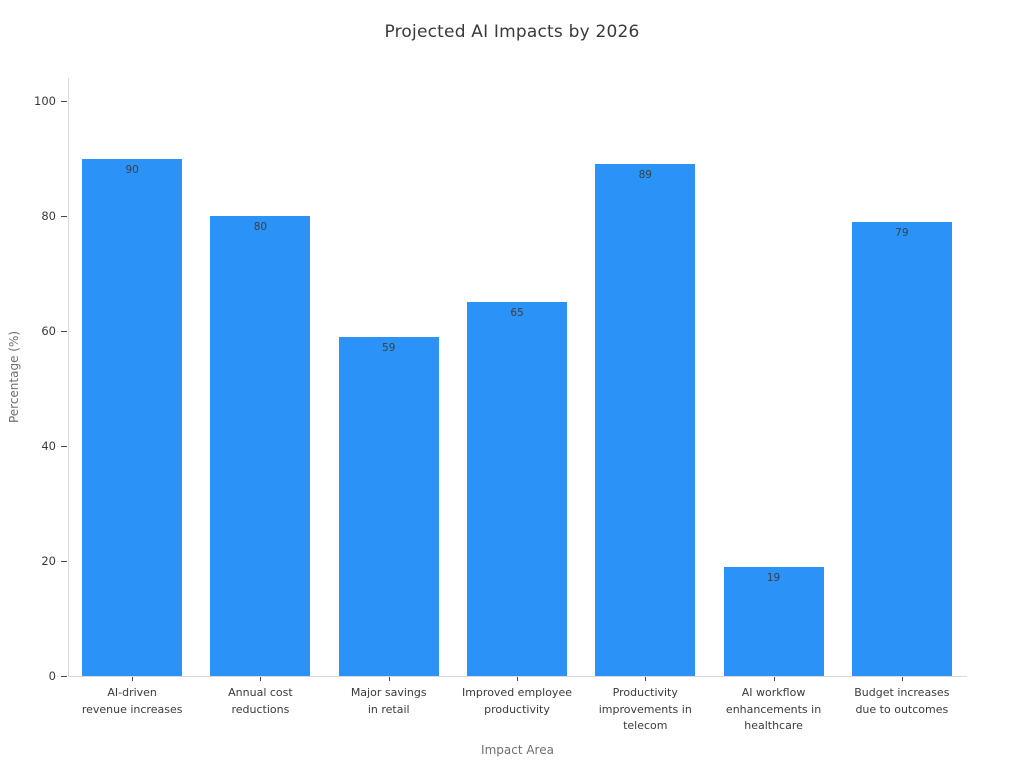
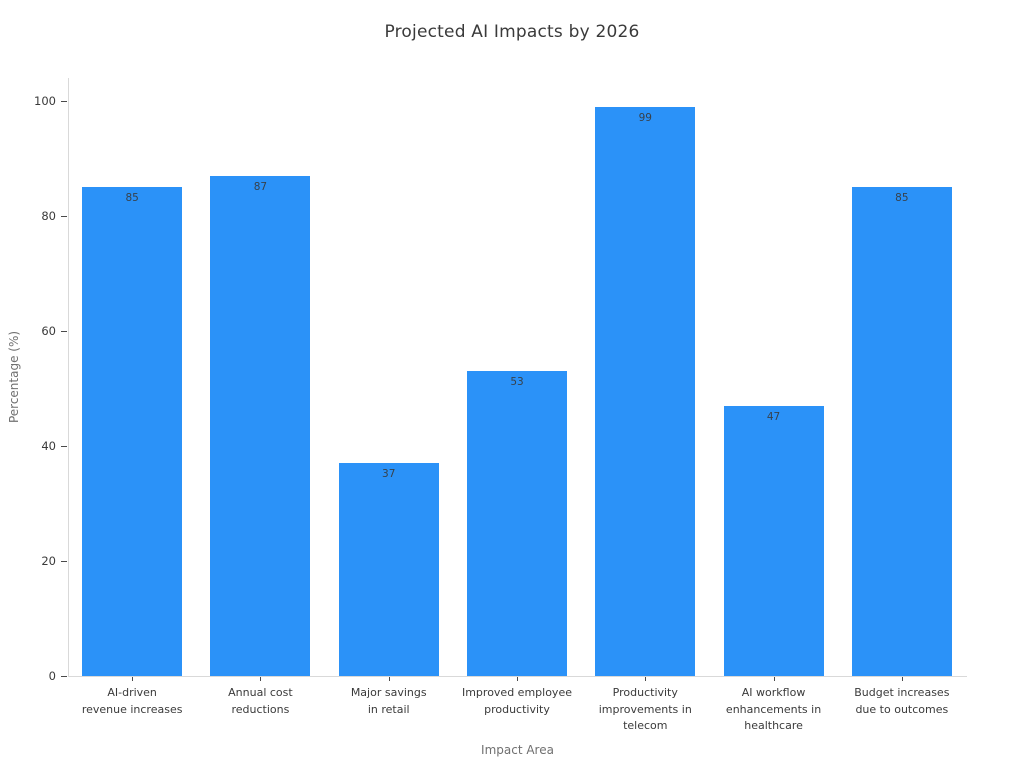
AI-driven revenue increases: 90 -> 85
Annual cost reductions: 80 -> 87
Major savings in retail: 59 -> 37
Improved employee productivity: 65 -> 53
Productivity improvements in telecom: 89 -> 99
AI workflow enhancements in healthcare: 19 -> 47
Budget increases due to outcomes: 79 -> 85
